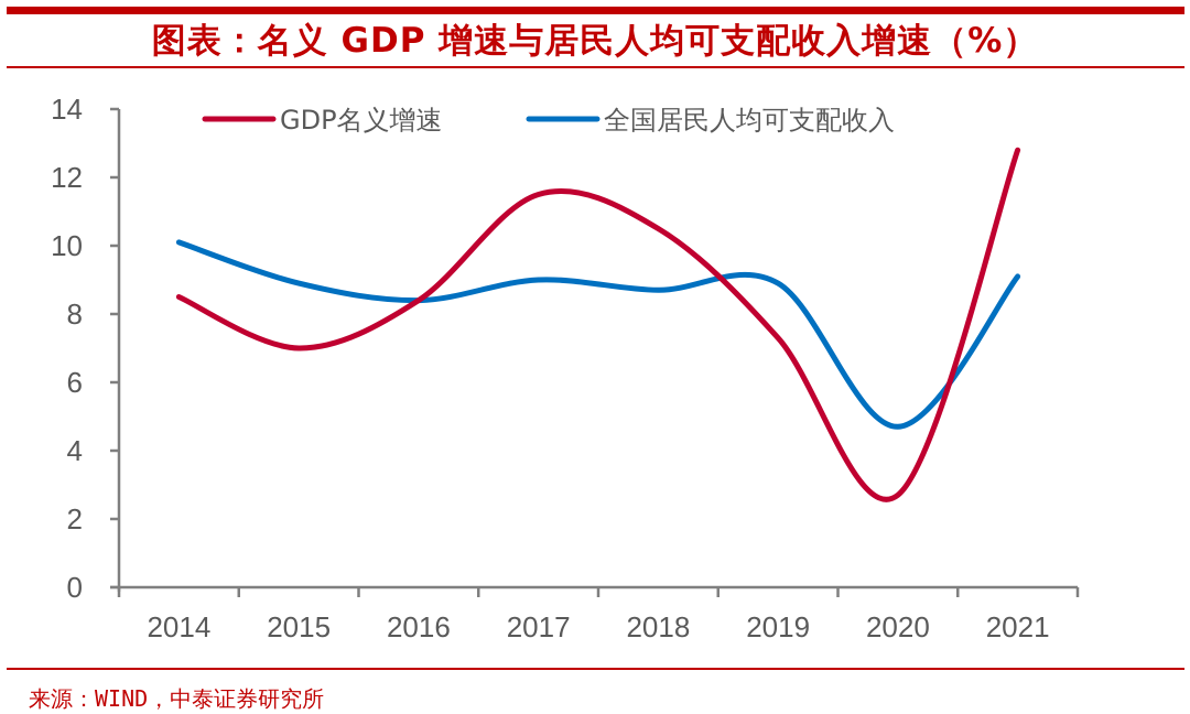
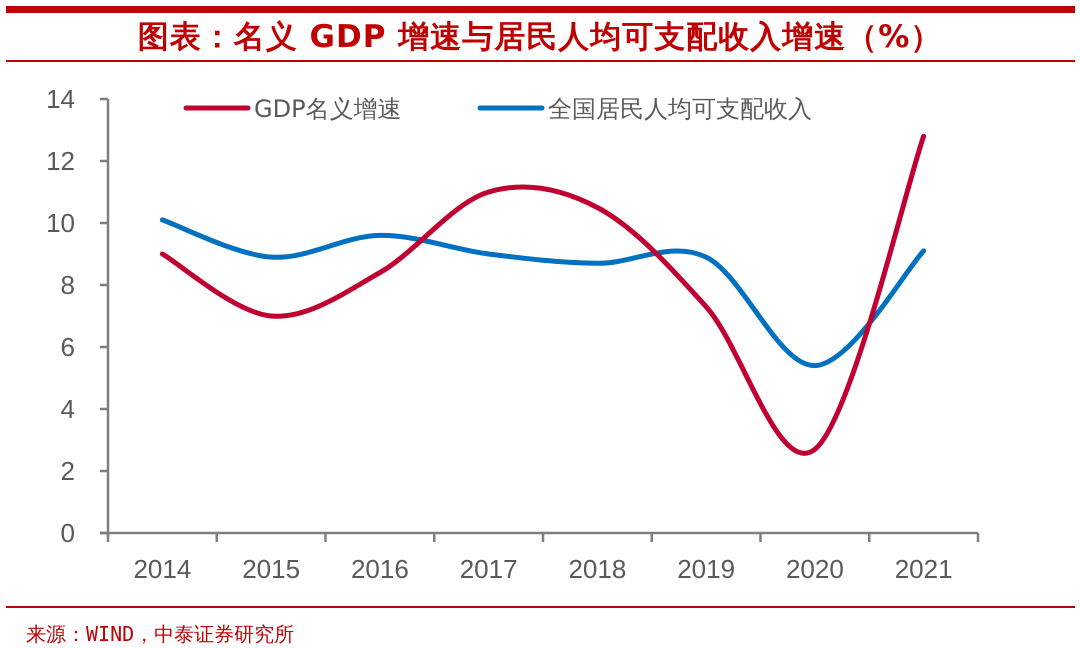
GDP名义增速/2014: 8.5 -> 9.0
全国居民人均可支配收入/2016: 8.4 -> 9.6
GDP名义增速/2017: 11.5 -> 11.0
全国居民人均可支配收入/2020: 4.7 -> 5.4
